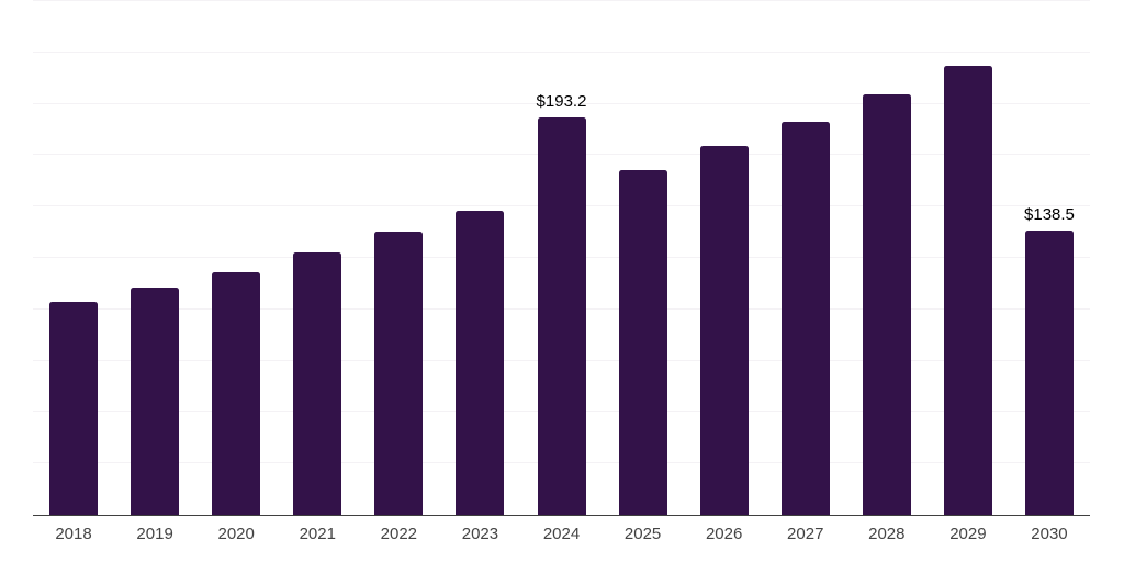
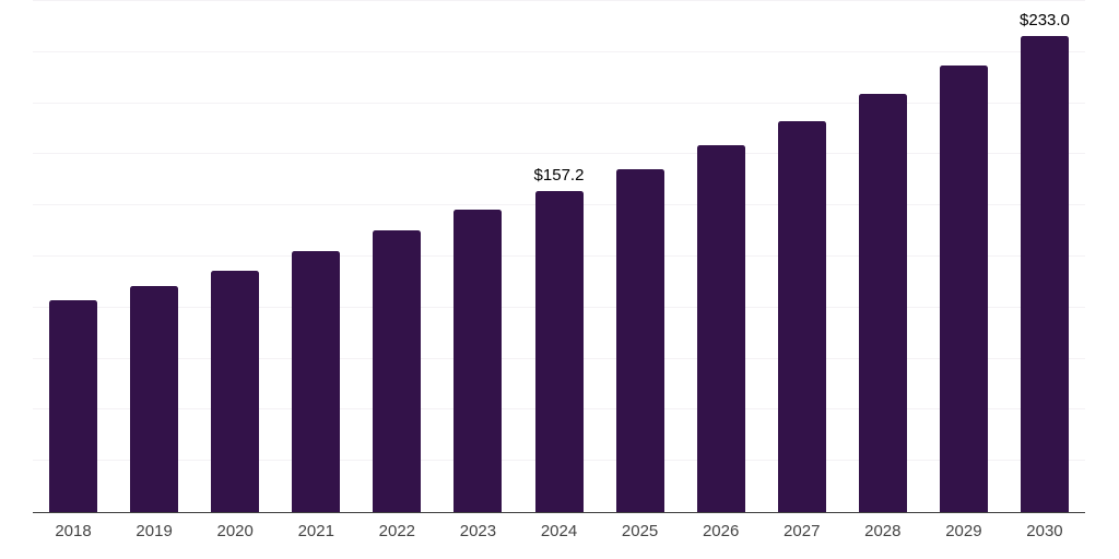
2024: $193.2 -> $157.2
2030: $138.5 -> $233.0
